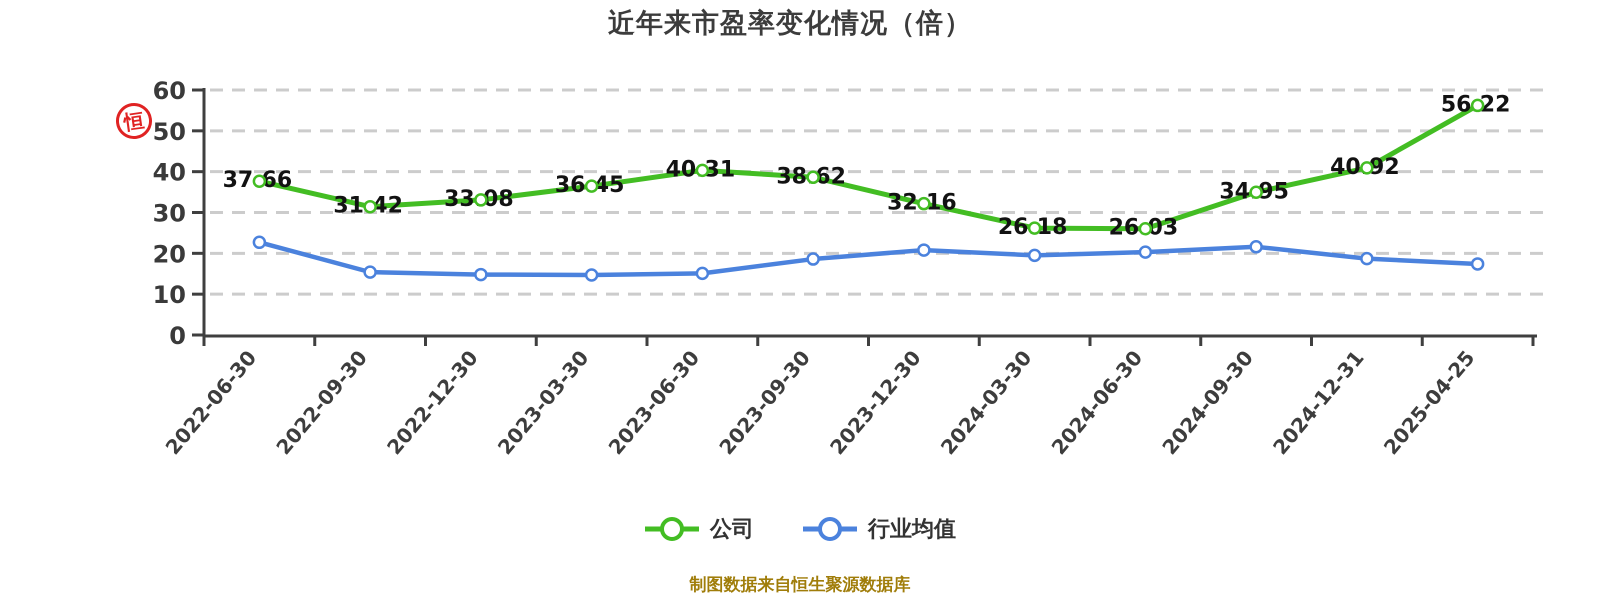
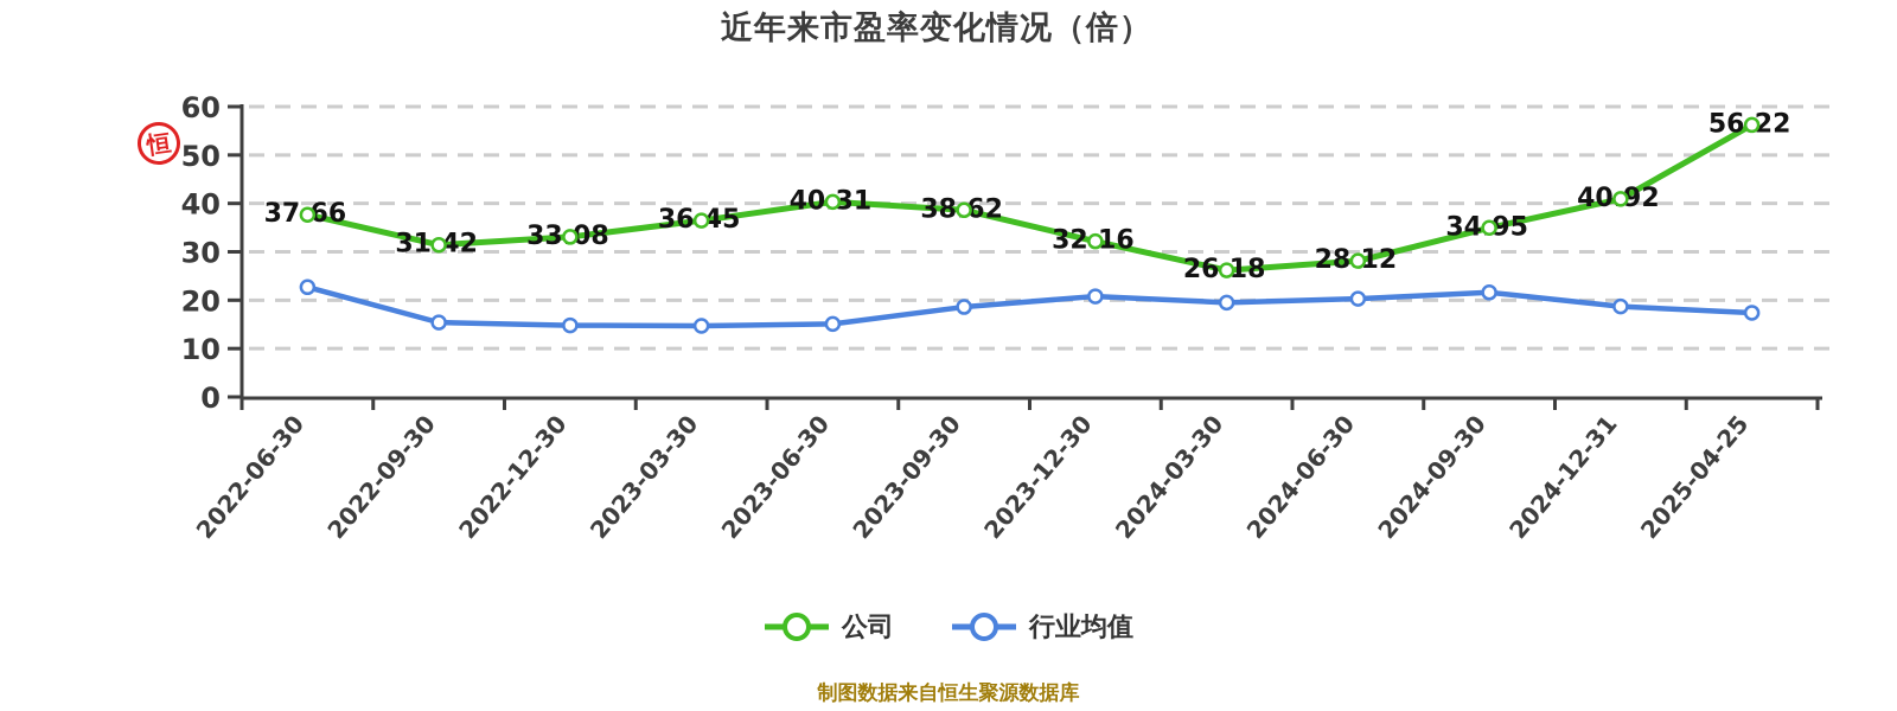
公司/2024-06-30: 26.03 -> 28.12
